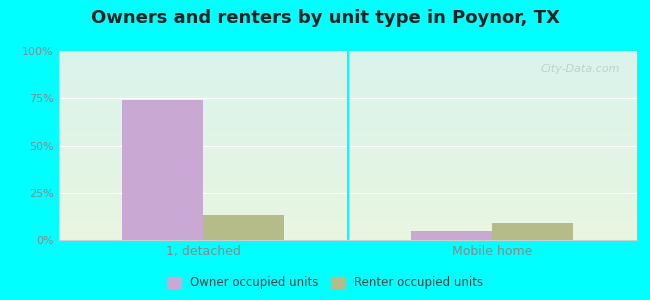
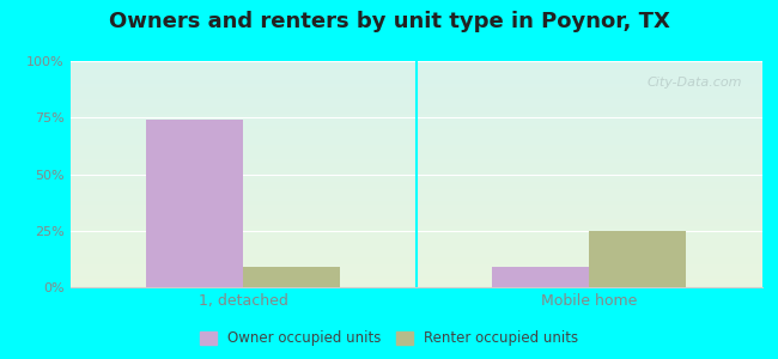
Renter occupied units/1, detached: 13% -> 9%
Owner occupied units/Mobile home: 5% -> 9%
Renter occupied units/Mobile home: 9% -> 25%
